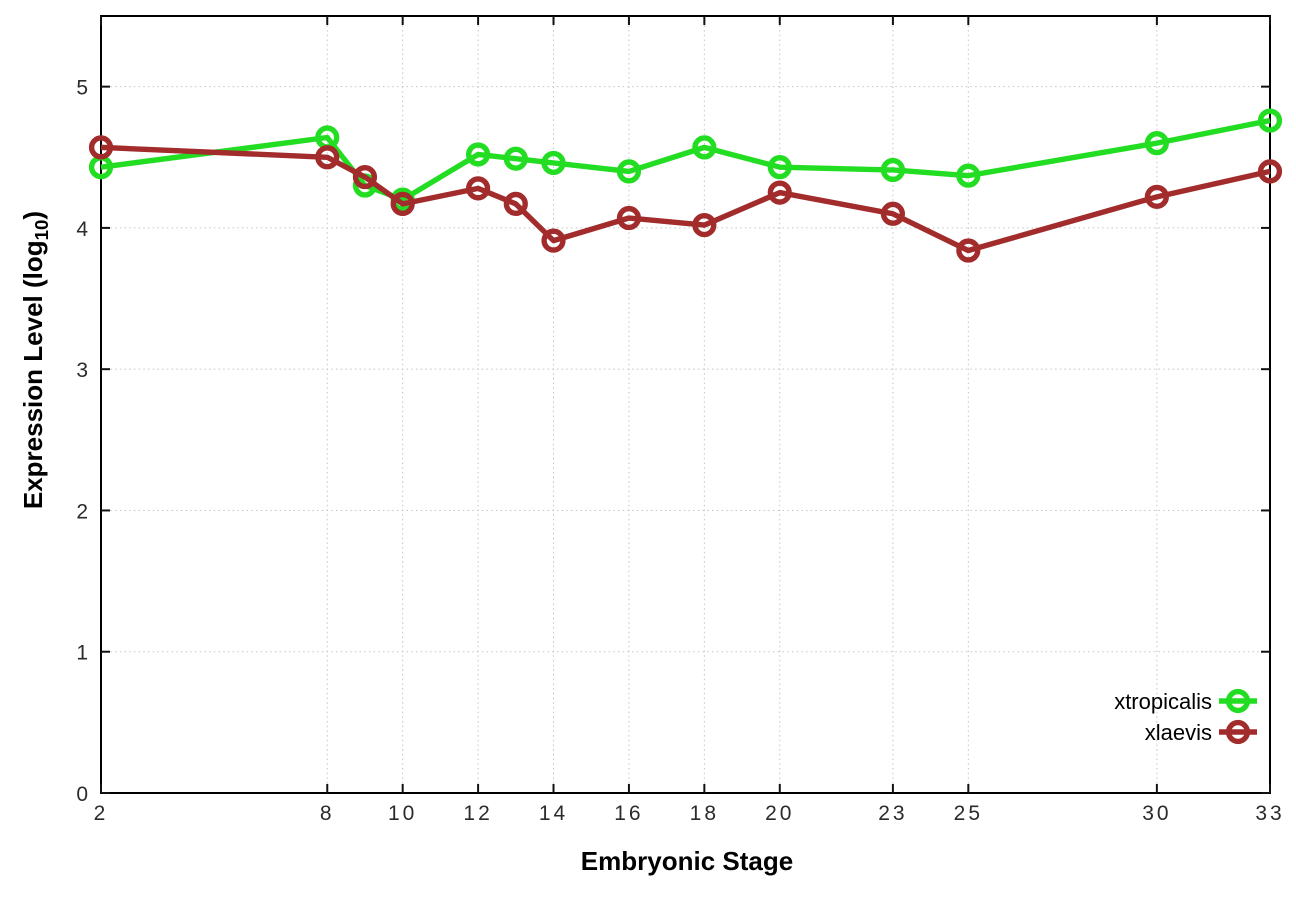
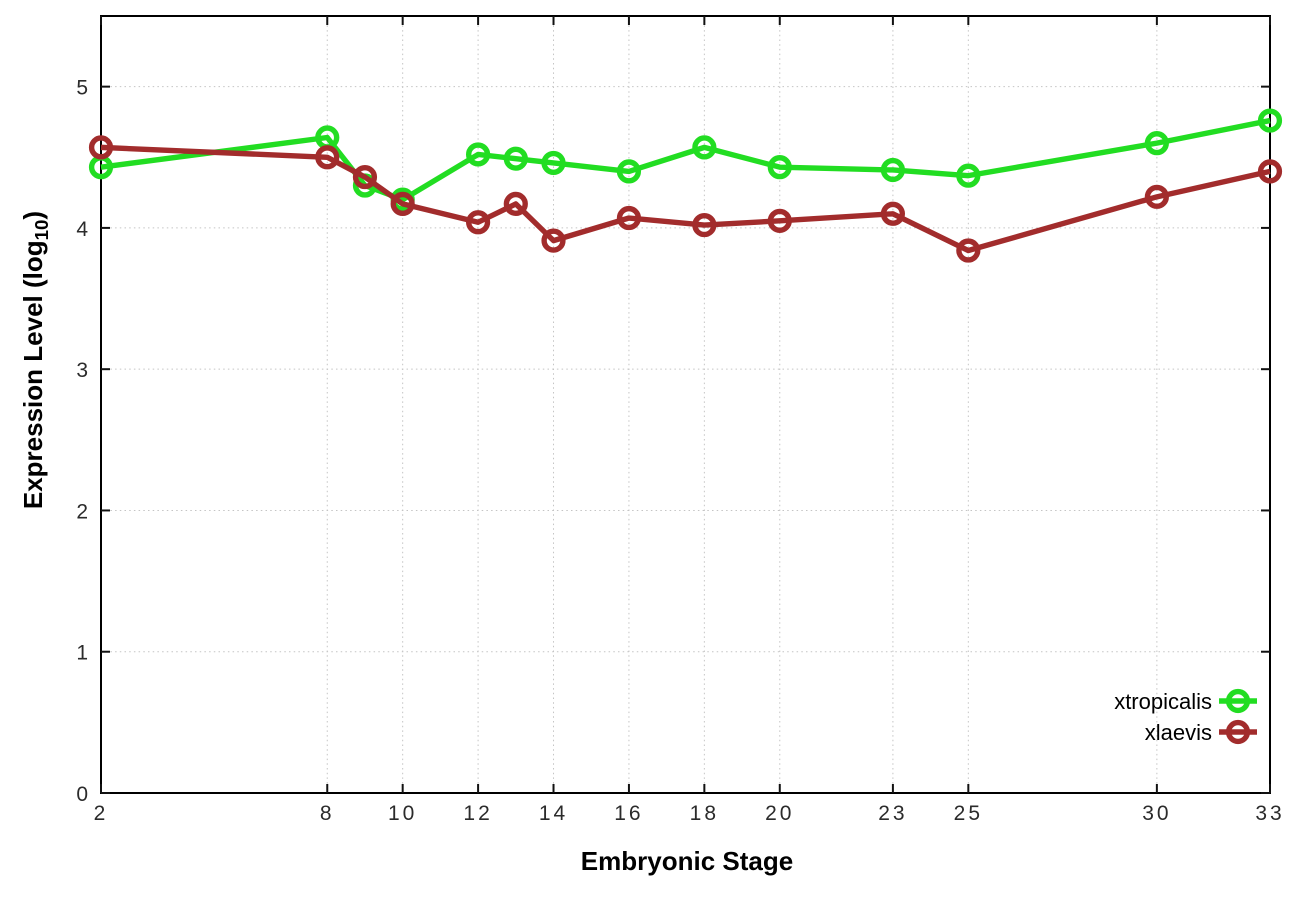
xlaevis/12: 4.28 -> 4.04
xlaevis/20: 4.25 -> 4.05
